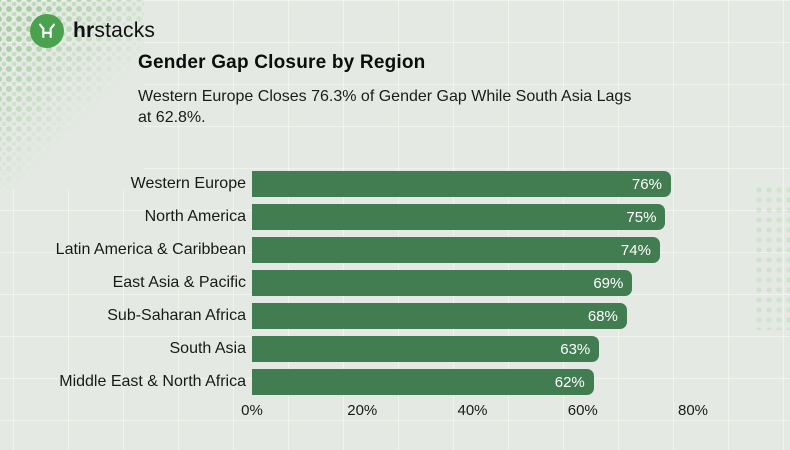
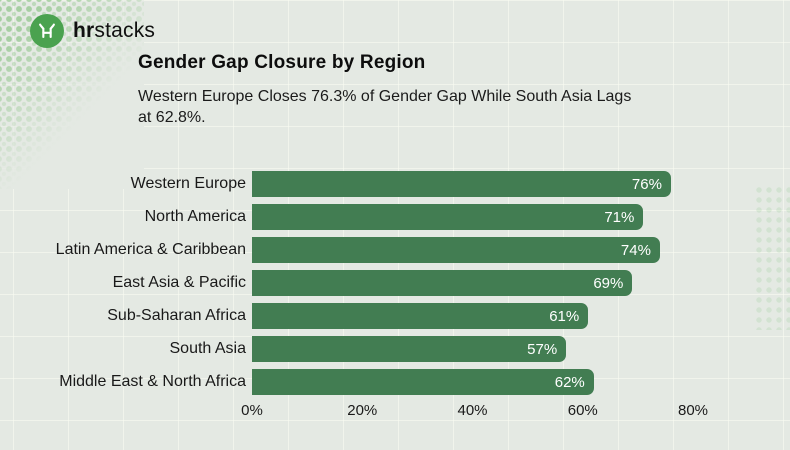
North America: 75% -> 71%
Sub-Saharan Africa: 68% -> 61%
South Asia: 63% -> 57%
